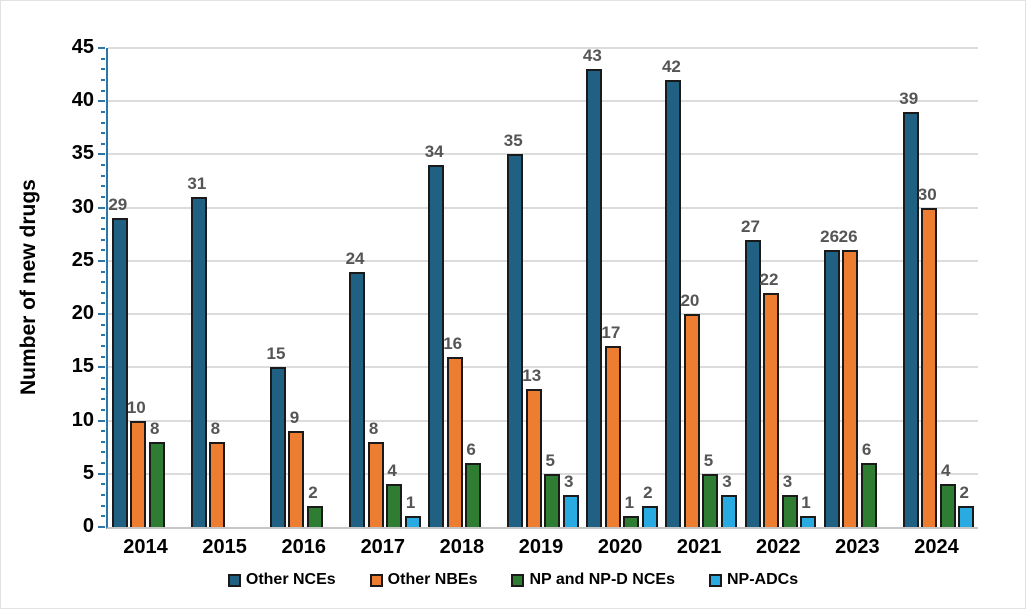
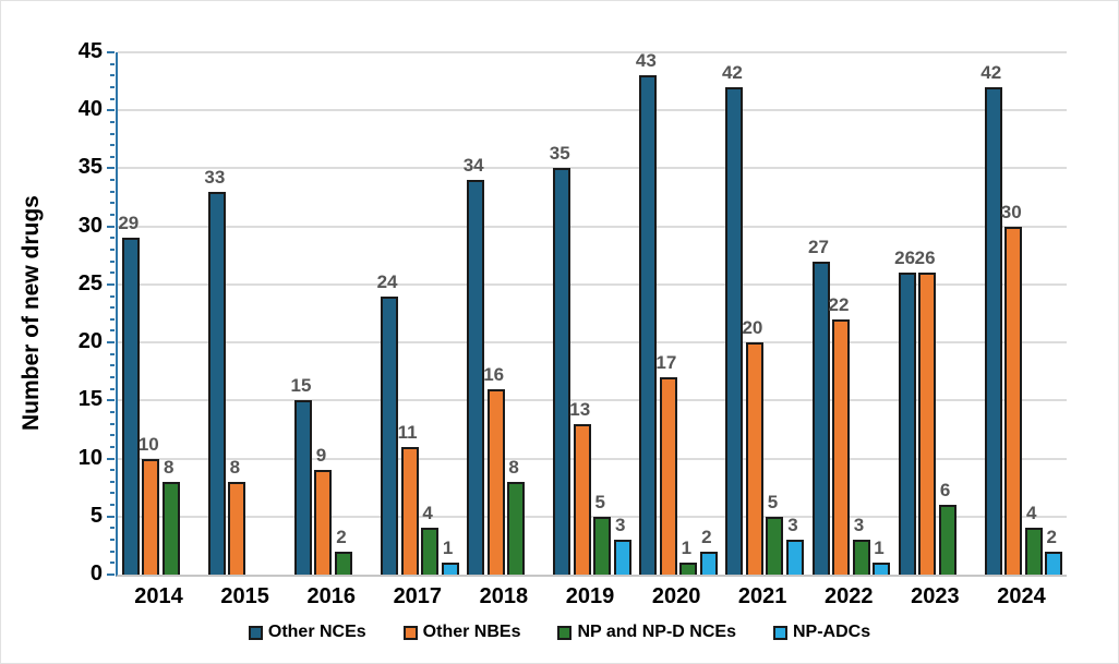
Other NCEs/2015: 31 -> 33
Other NBEs/2017: 8 -> 11
NP and NP-D NCEs/2018: 6 -> 8
Other NCEs/2024: 39 -> 42
